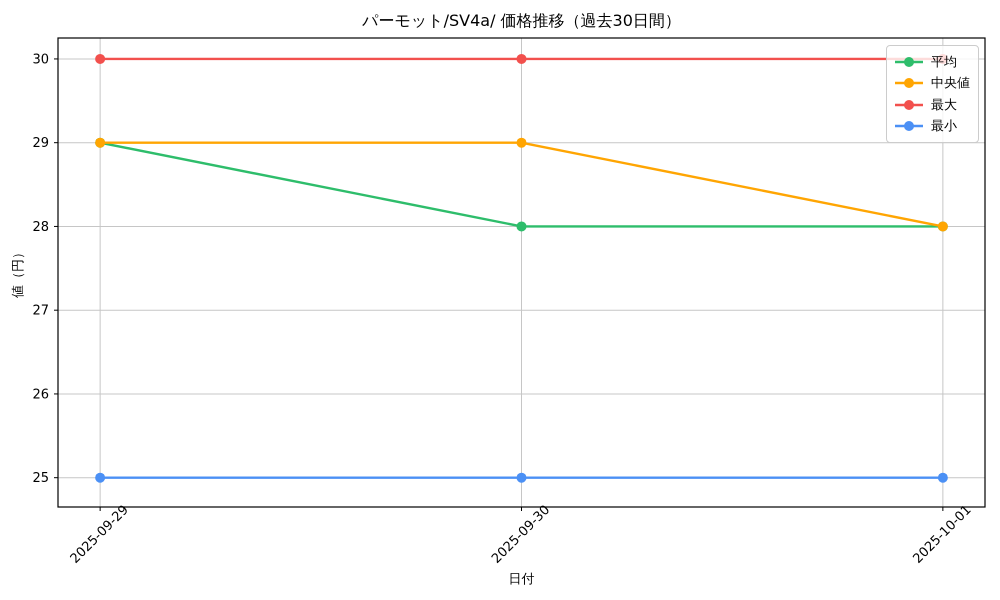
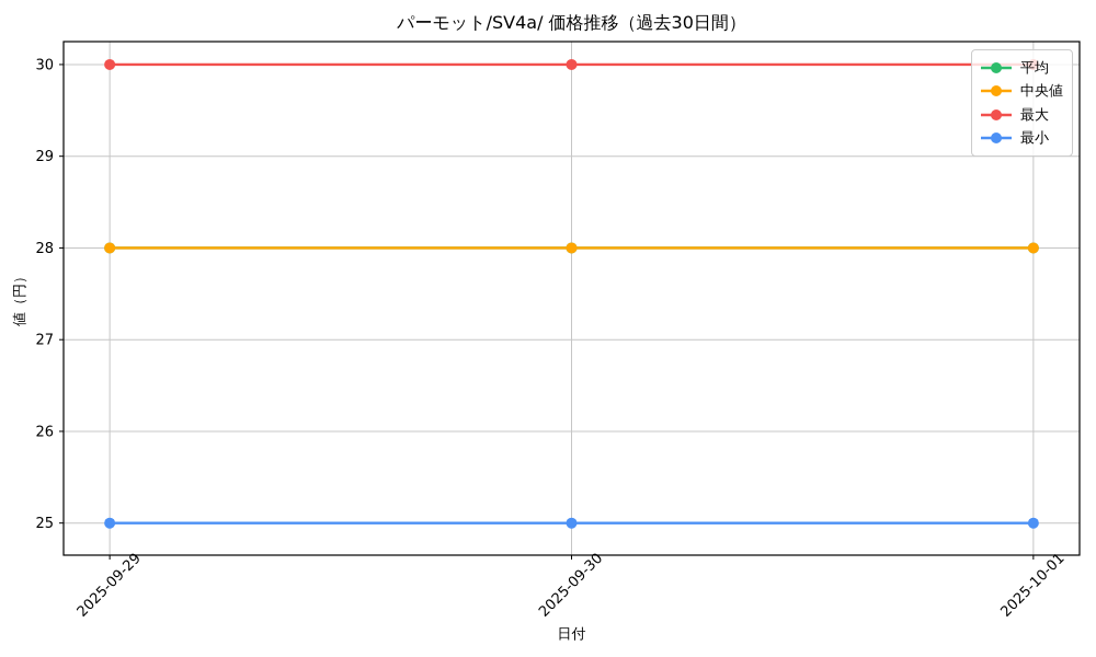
平均/2025-09-29: 29 -> 28
中央値/2025-09-29: 29 -> 28
中央値/2025-09-30: 29 -> 28
